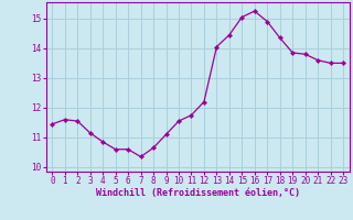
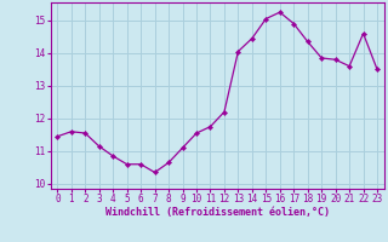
22: 13.50 -> 14.60
